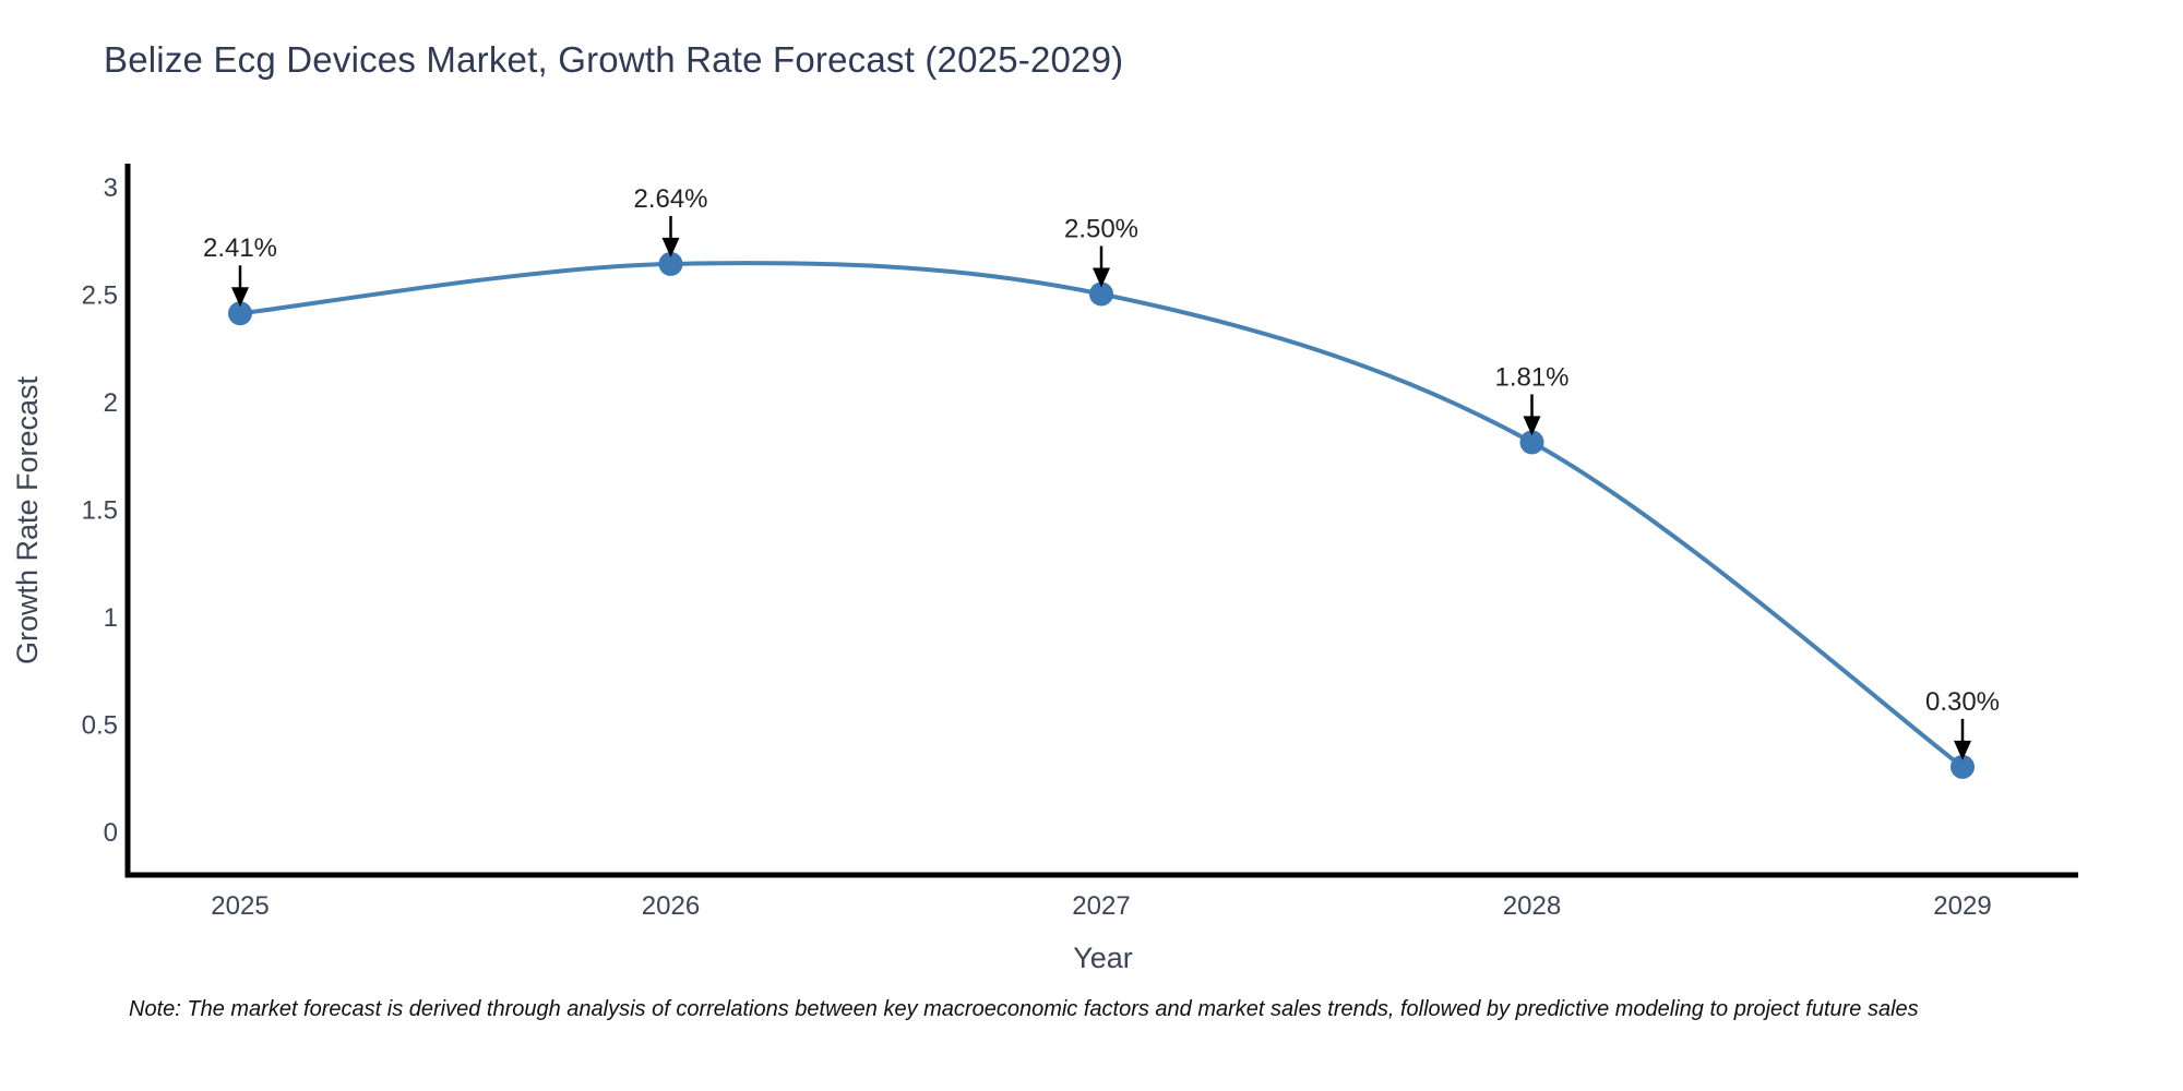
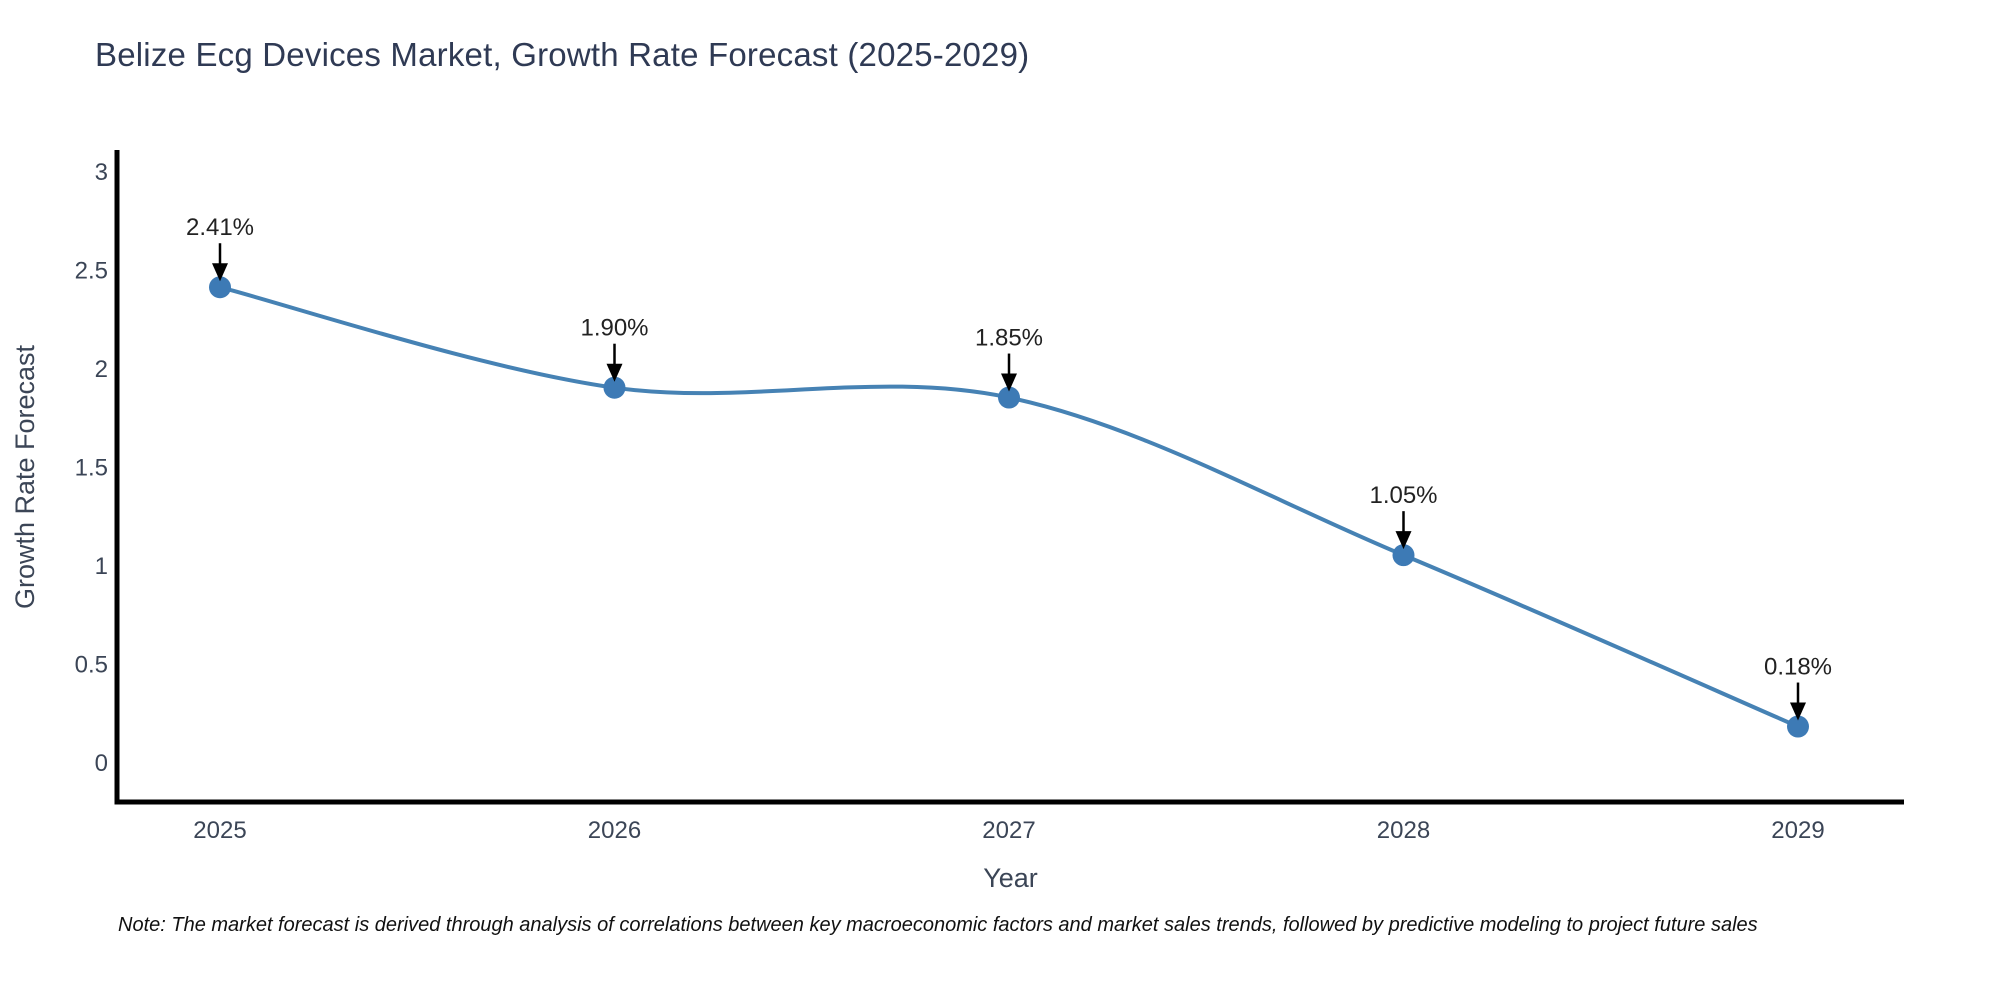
2026: 2.64% -> 1.90%
2027: 2.50% -> 1.85%
2028: 1.81% -> 1.05%
2029: 0.30% -> 0.18%
